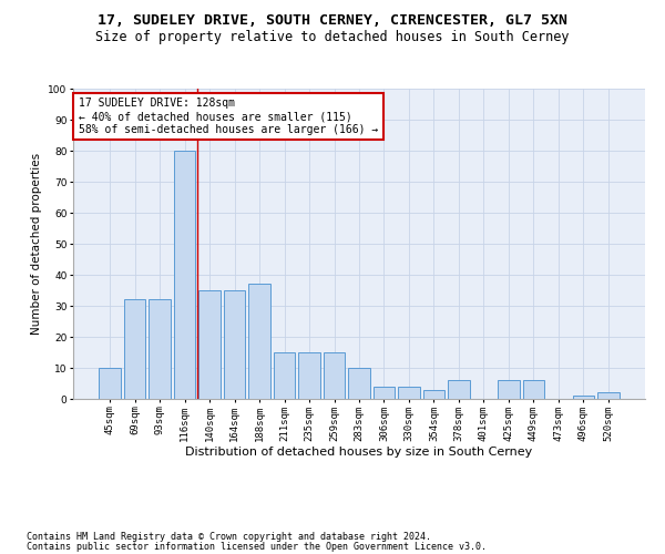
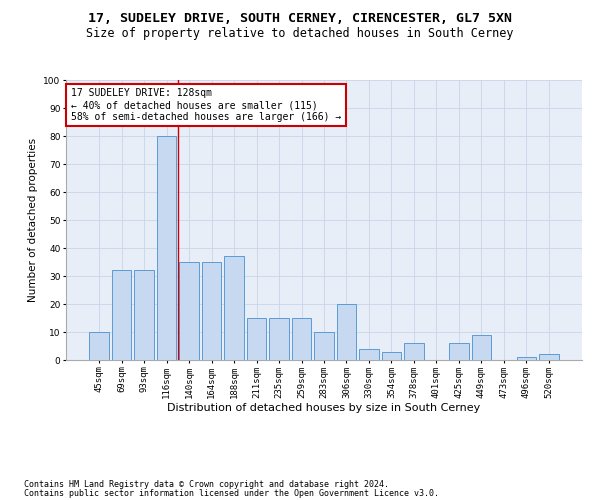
306sqm: 4 -> 20
449sqm: 6 -> 9
